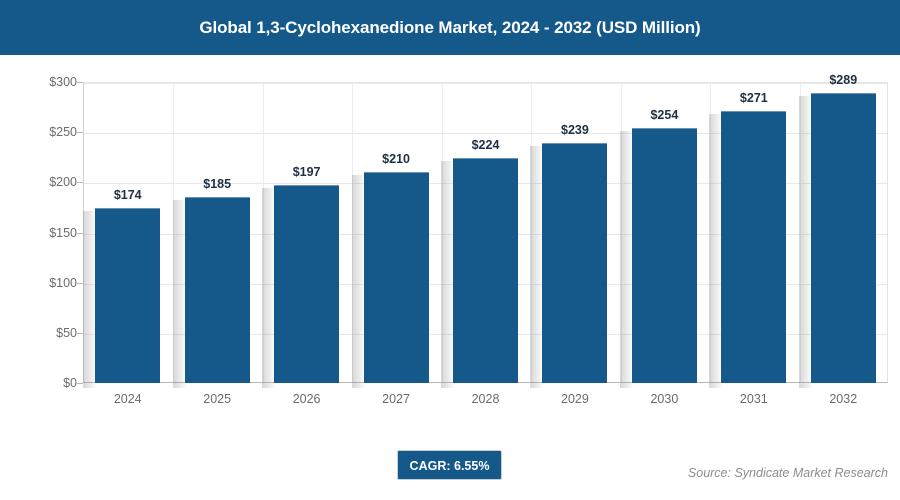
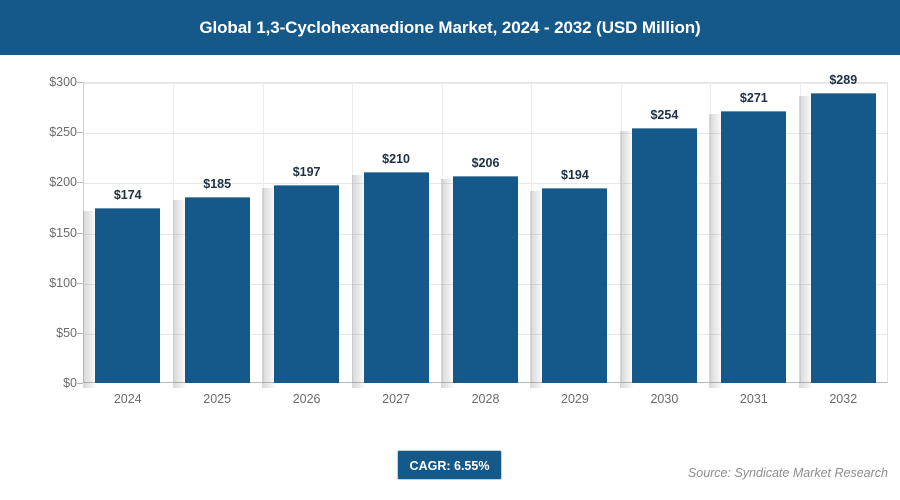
2028: $224 -> $206
2029: $239 -> $194
